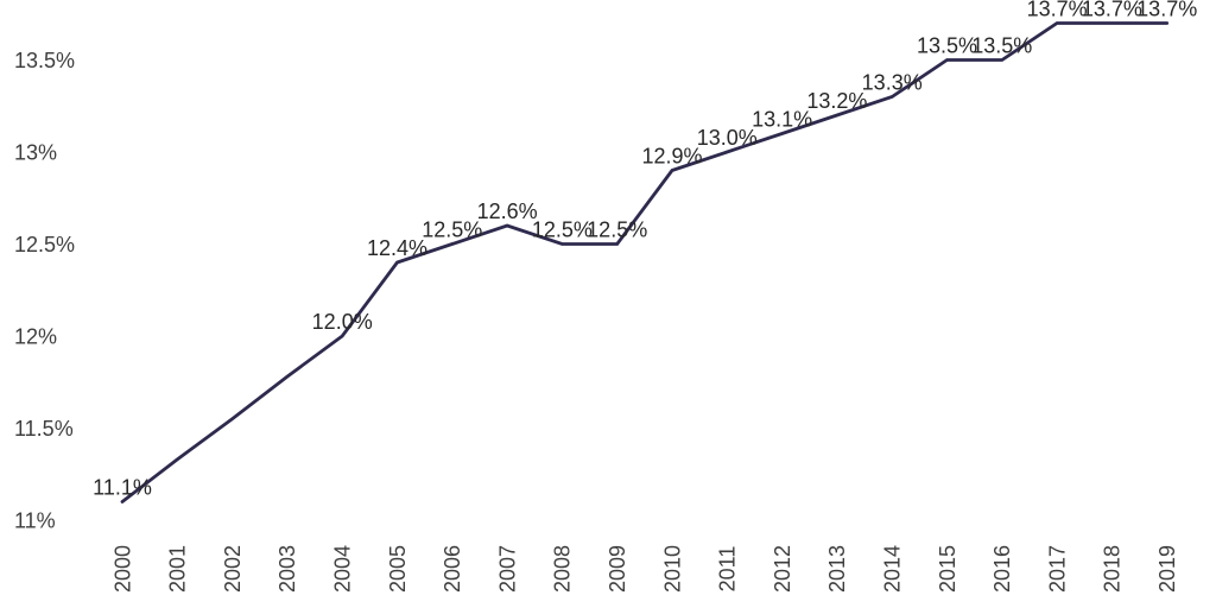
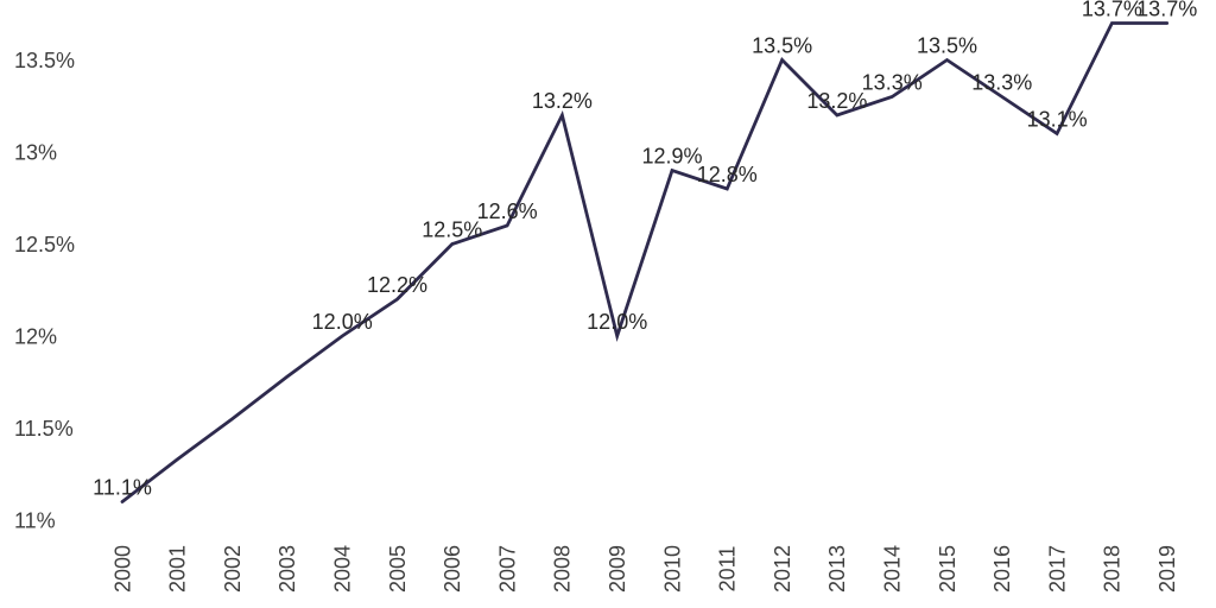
2005: 12.4% -> 12.2%
2008: 12.5% -> 13.2%
2009: 12.5% -> 12.0%
2011: 13.0% -> 12.8%
2012: 13.1% -> 13.5%
2016: 13.5% -> 13.3%
2017: 13.7% -> 13.1%
